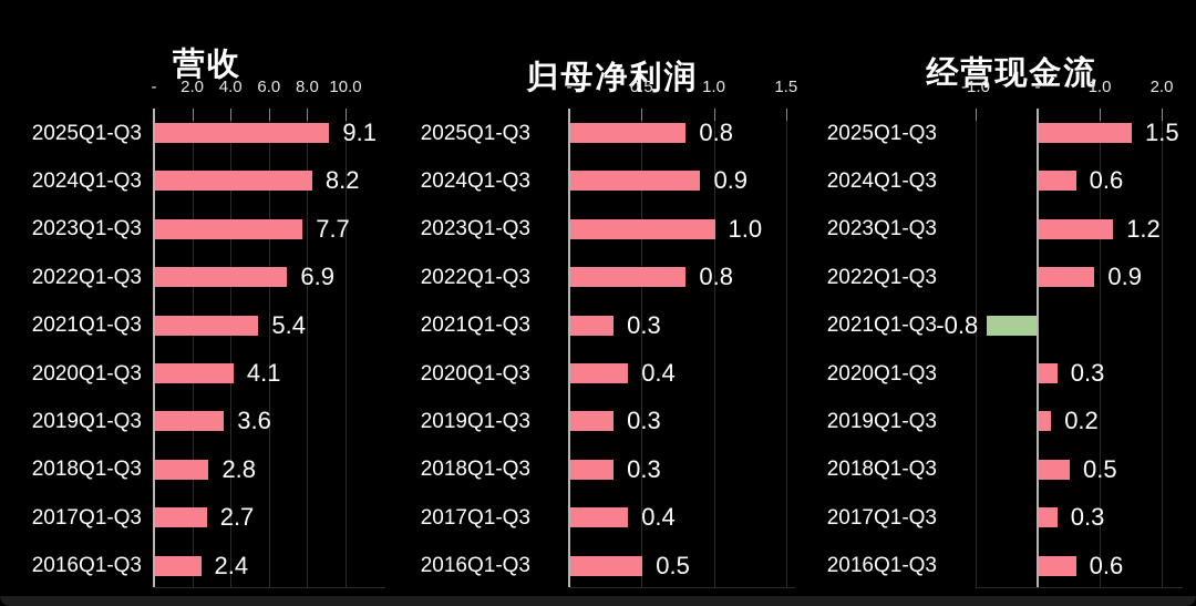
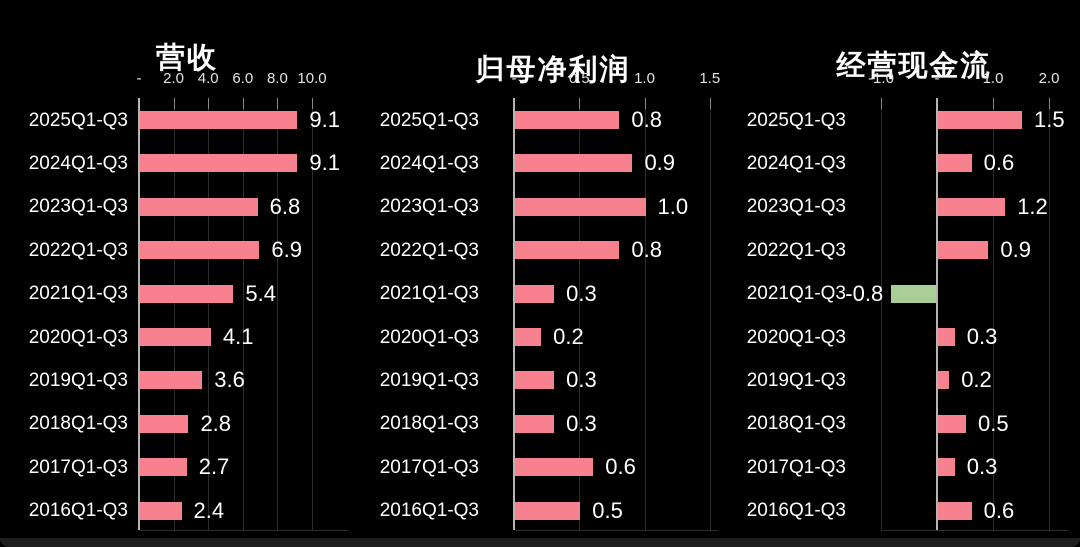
营收/2024Q1-Q3: 8.2 -> 9.1
营收/2023Q1-Q3: 7.7 -> 6.8
归母净利润/2020Q1-Q3: 0.4 -> 0.2
归母净利润/2017Q1-Q3: 0.4 -> 0.6
